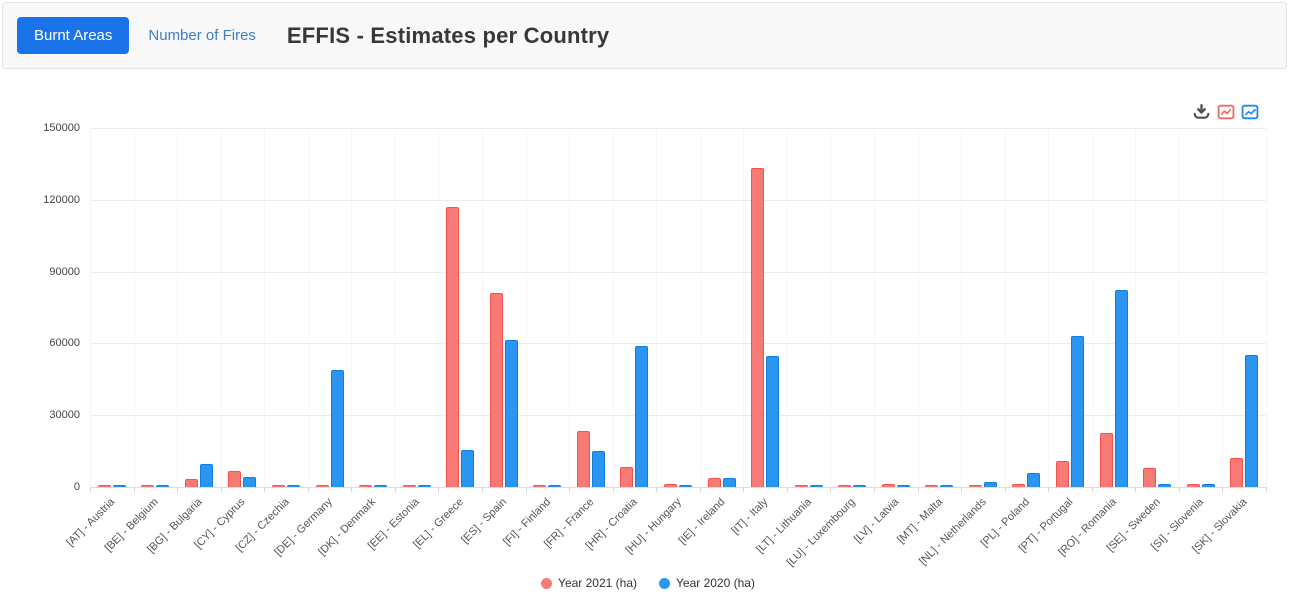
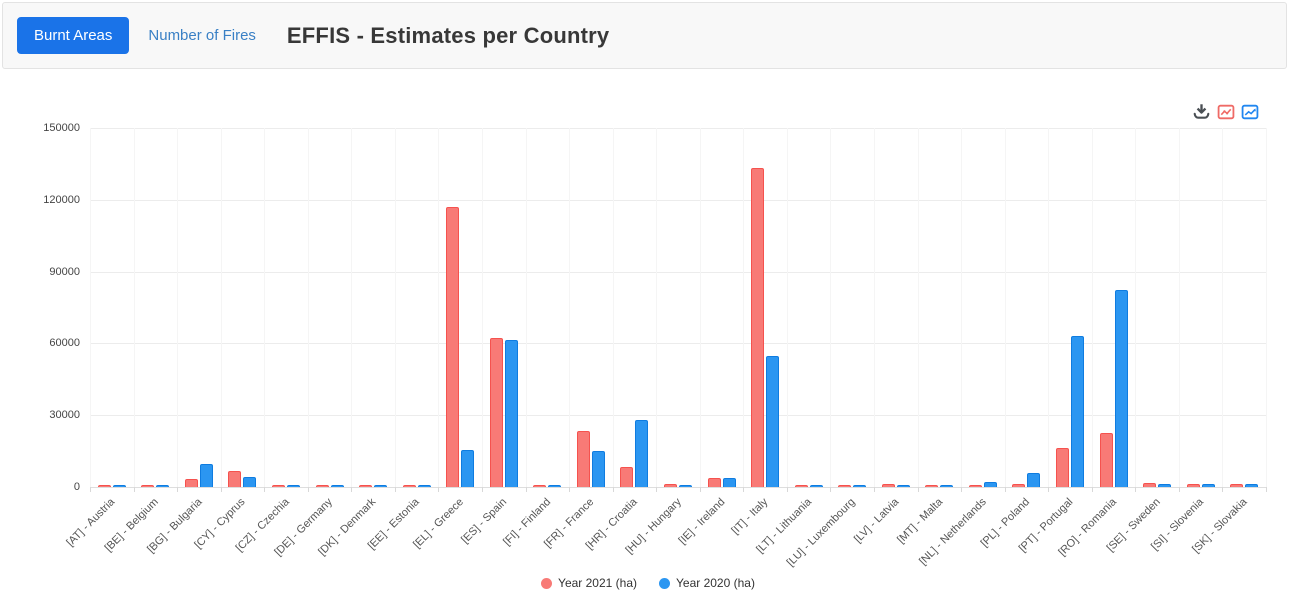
Year 2020 (ha)/[DE] - Germany: 49000 -> 1000
Year 2021 (ha)/[ES] - Spain: 81000 -> 62000
Year 2020 (ha)/[HR] - Croatia: 59000 -> 28000
Year 2021 (ha)/[PT] - Portugal: 11000 -> 16000
Year 2021 (ha)/[SE] - Sweden: 8000 -> 2000
Year 2021 (ha)/[SK] - Slovakia: 12000 -> 1000
Year 2020 (ha)/[SK] - Slovakia: 55000 -> 1000
